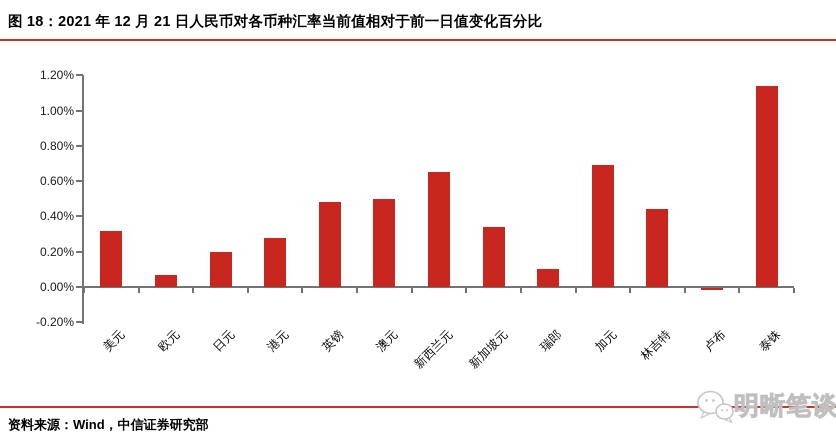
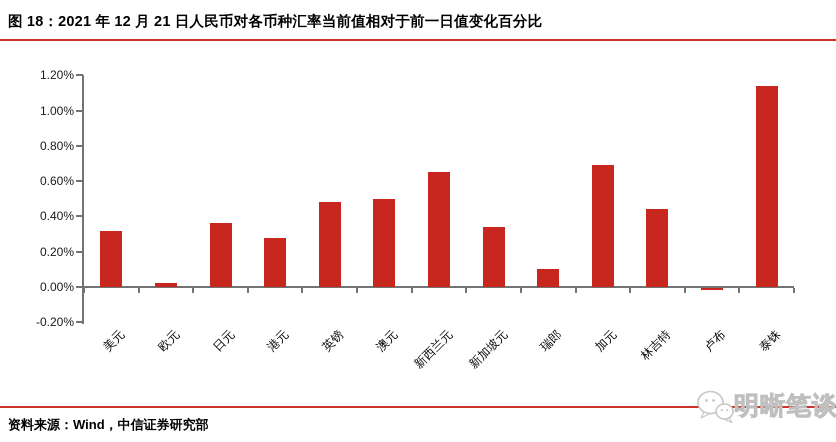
欧元: 0.07% -> 0.02%
日元: 0.20% -> 0.36%
